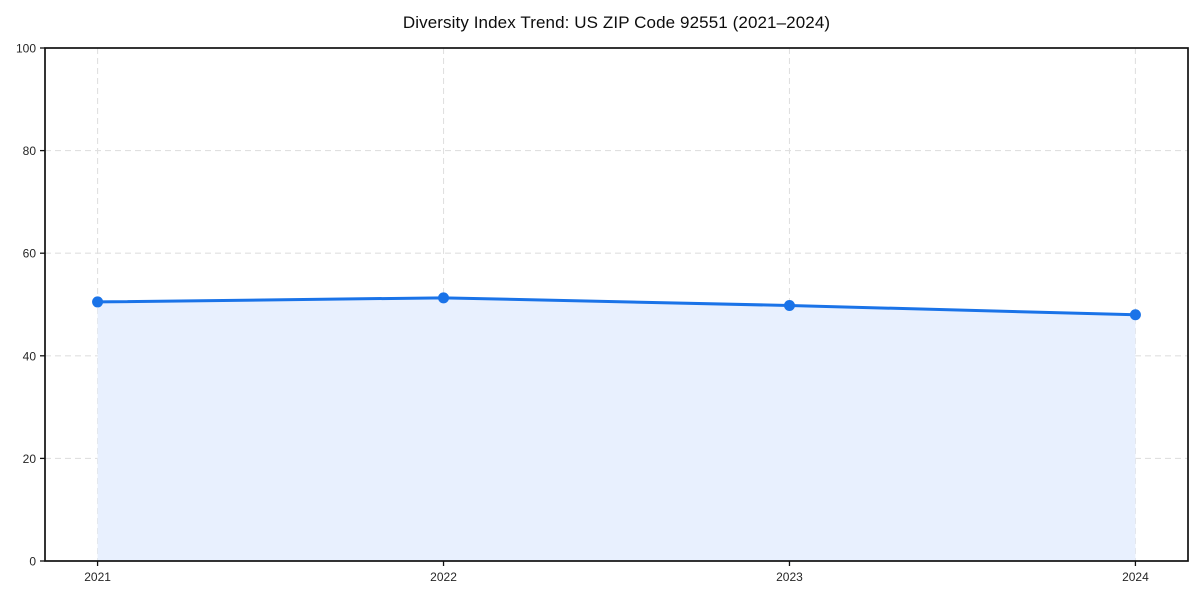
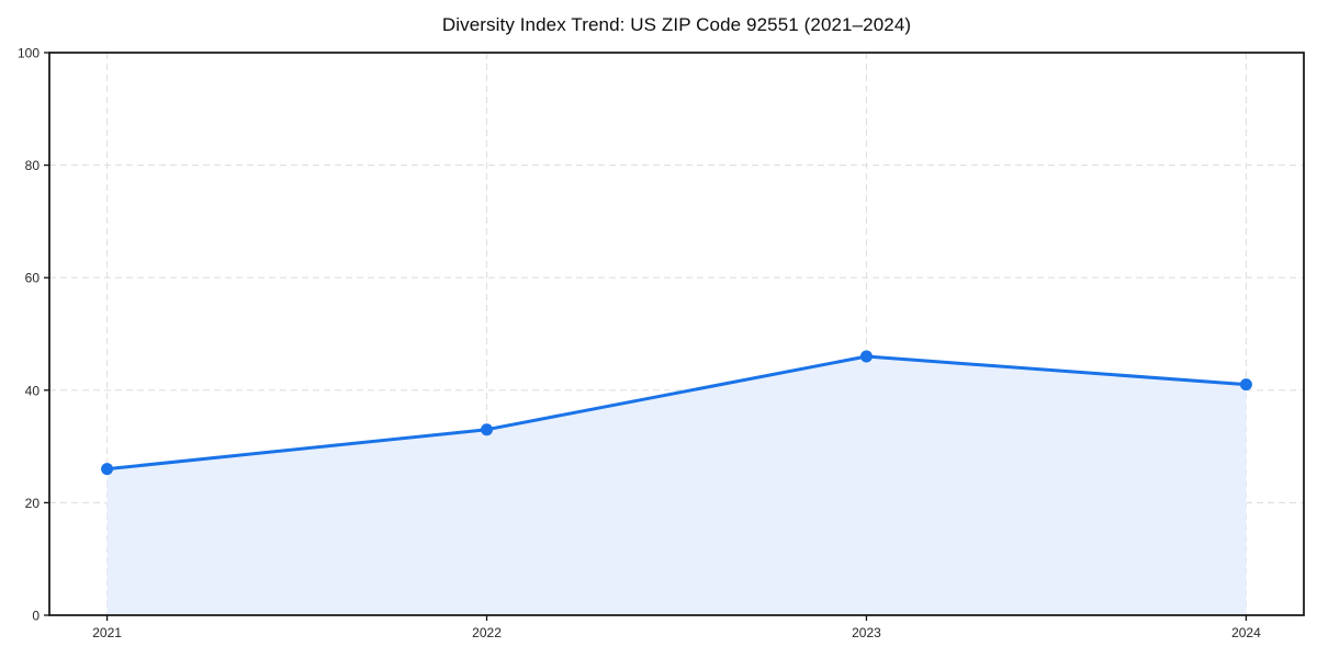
2021: 50 -> 26
2022: 51 -> 33
2023: 50 -> 46
2024: 48 -> 41
